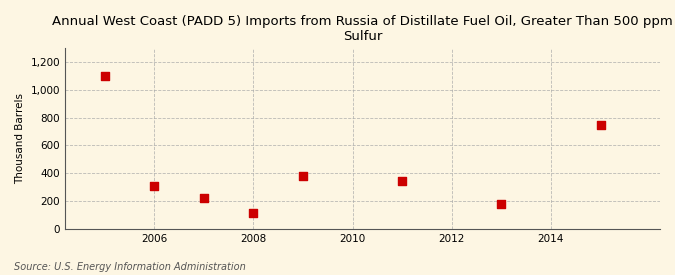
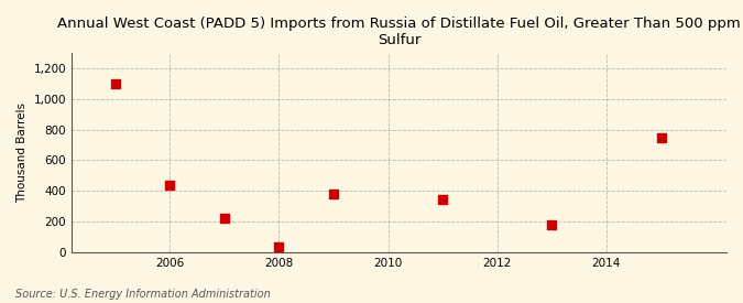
2006: 310 -> 440
2008: 110 -> 40
